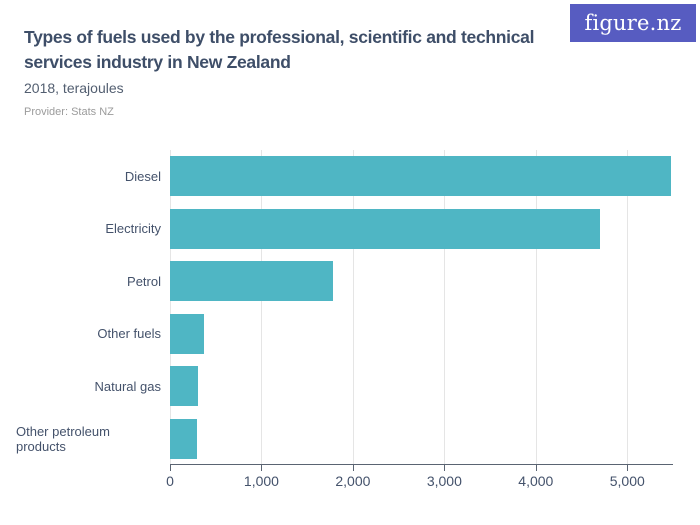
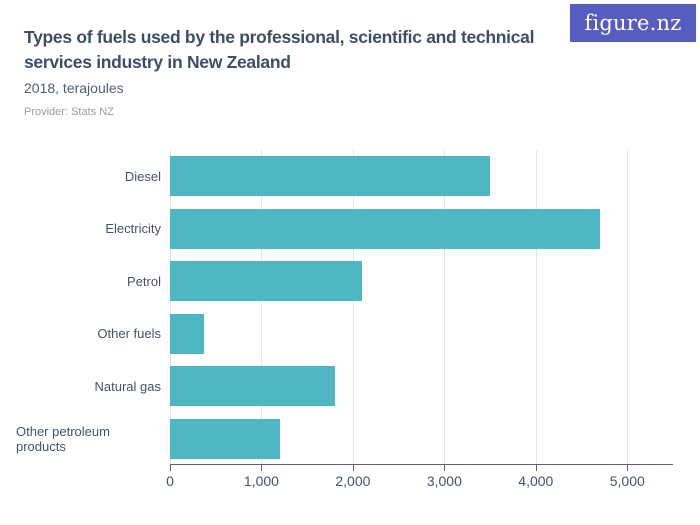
Diesel: 5500 -> 3500
Petrol: 1800 -> 2100
Natural gas: 300 -> 1800
Other petroleum products: 300 -> 1200
